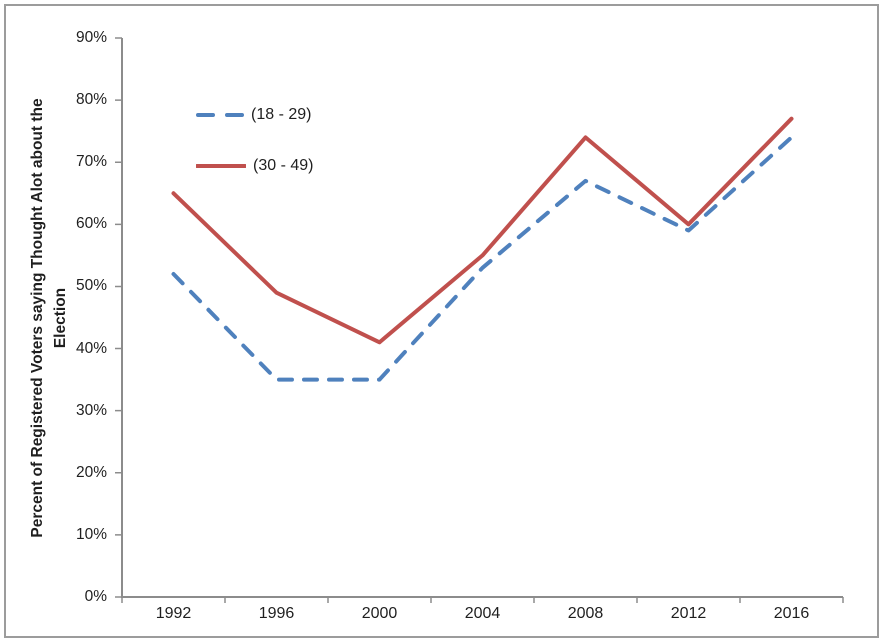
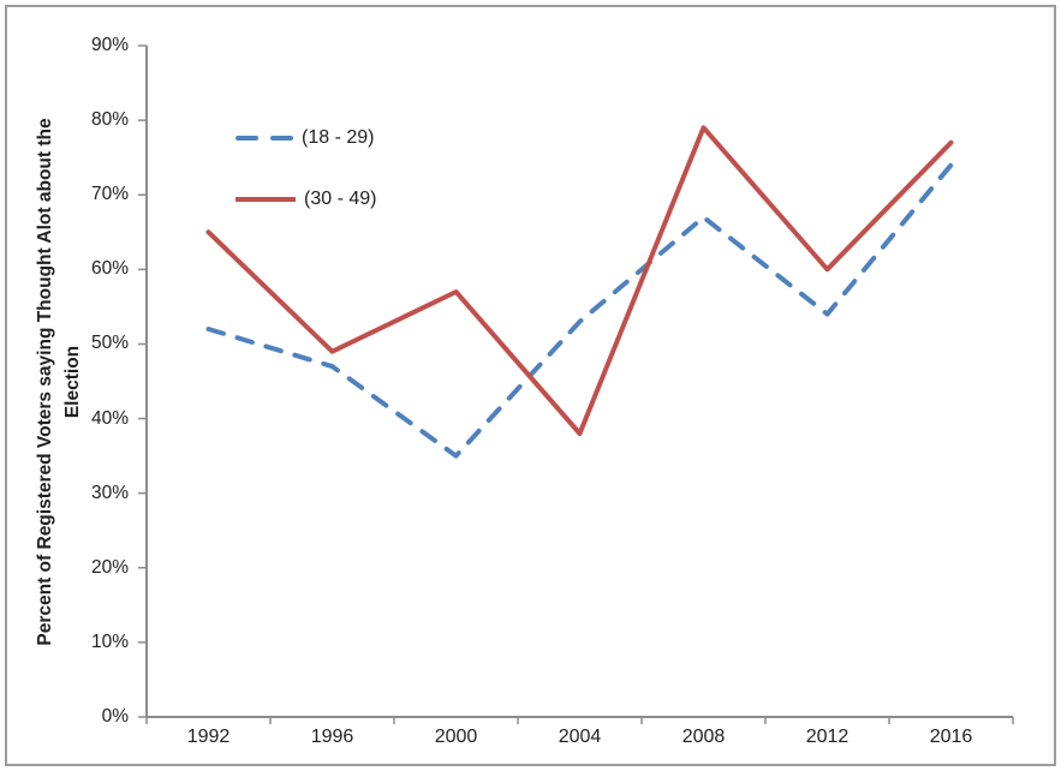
(18 - 29)/1996: 35% -> 47%
(30 - 49)/2000: 41% -> 57%
(30 - 49)/2004: 55% -> 38%
(30 - 49)/2008: 74% -> 79%
(18 - 29)/2012: 59% -> 54%
